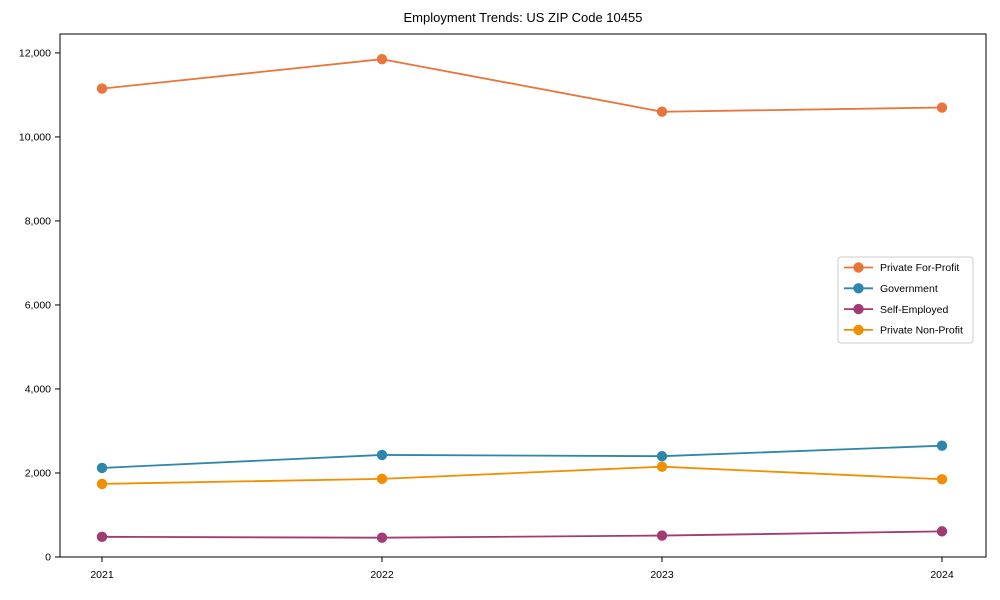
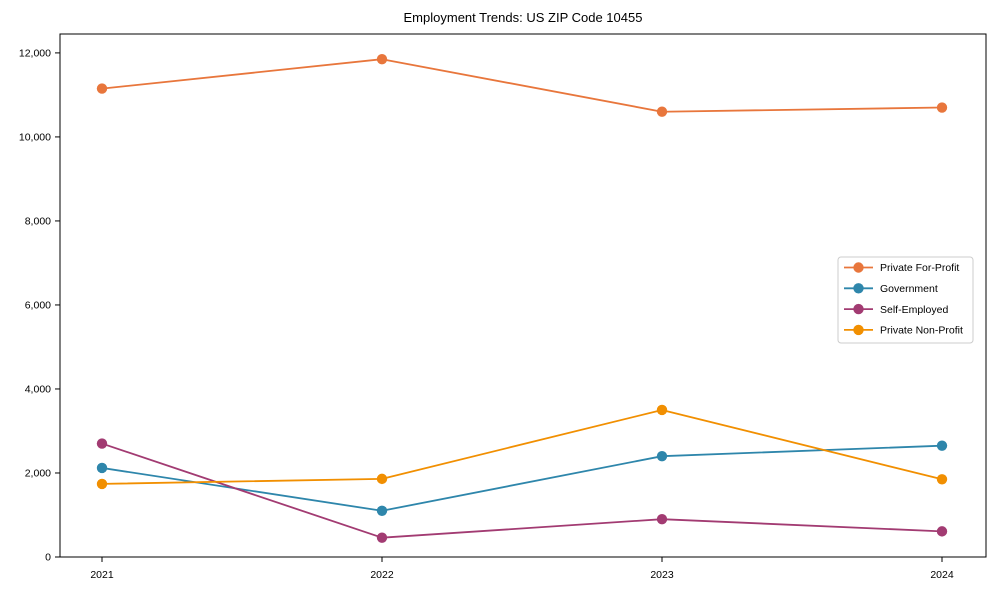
Self-Employed/2021: 500 -> 2700
Government/2022: 2400 -> 1100
Self-Employed/2023: 500 -> 900
Private Non-Profit/2023: 2200 -> 3500
